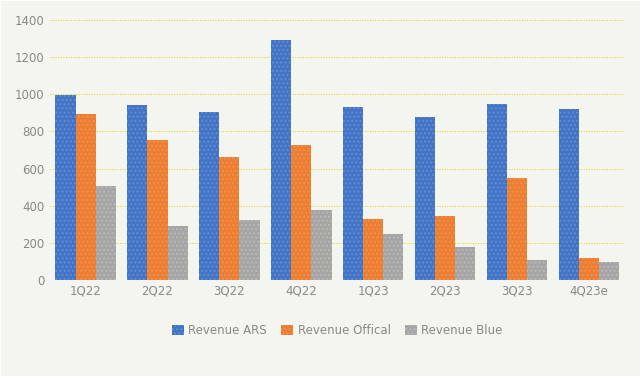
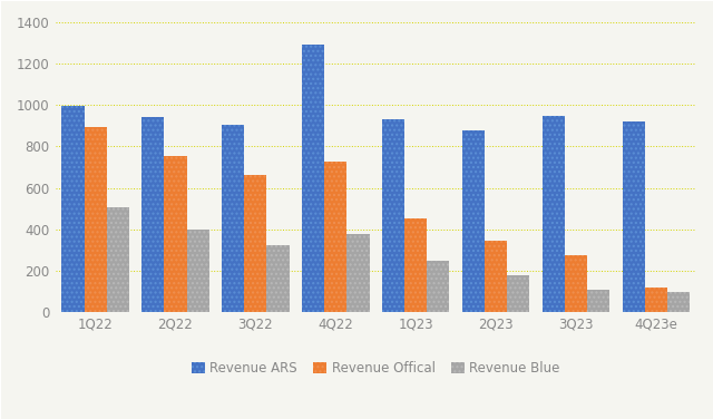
Revenue Blue/2Q22: 290 -> 400
Revenue Offical/1Q23: 330 -> 450
Revenue Offical/3Q23: 550 -> 280
